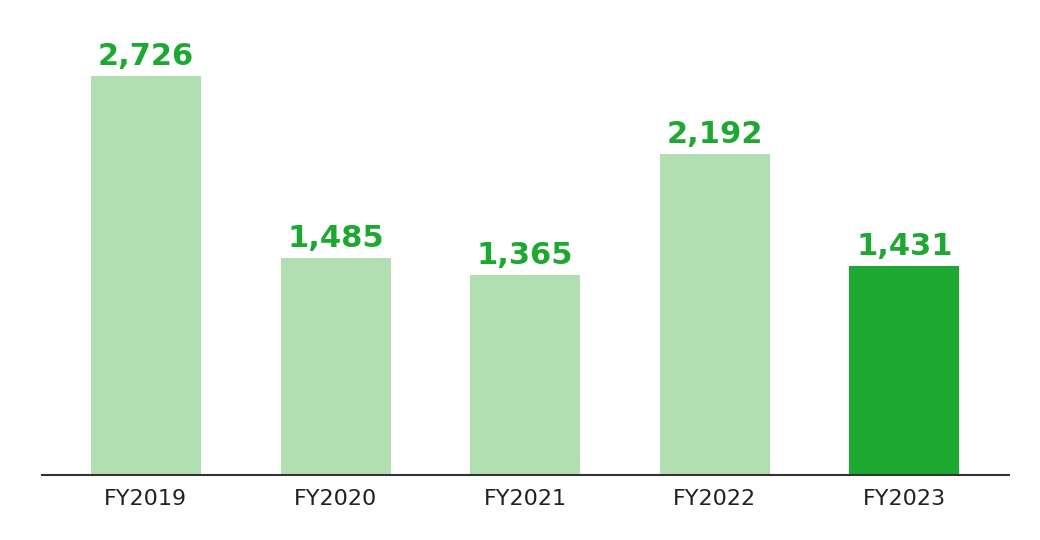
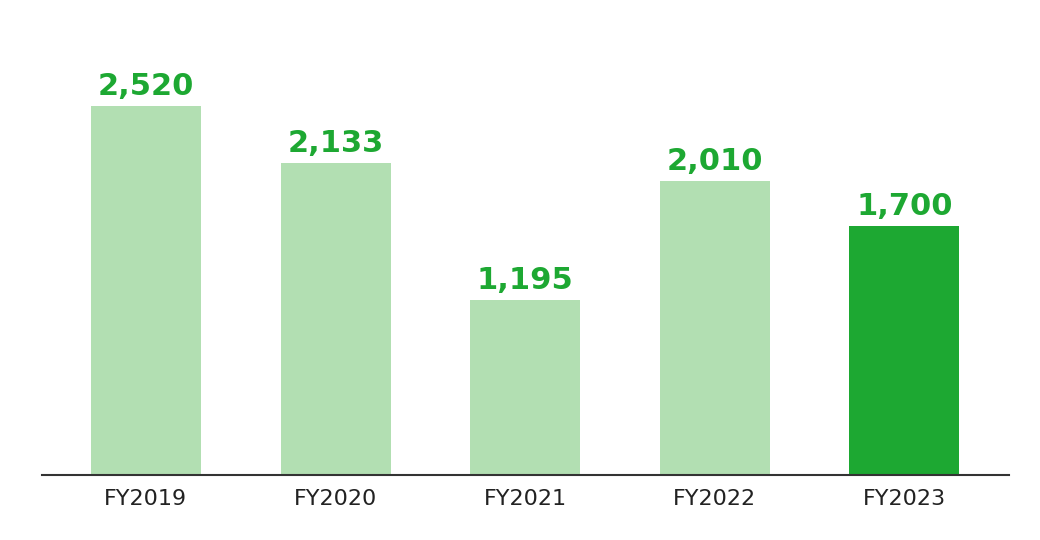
FY2019: 2,726 -> 2,520
FY2020: 1,485 -> 2,133
FY2021: 1,365 -> 1,195
FY2022: 2,192 -> 2,010
FY2023: 1,431 -> 1,700
